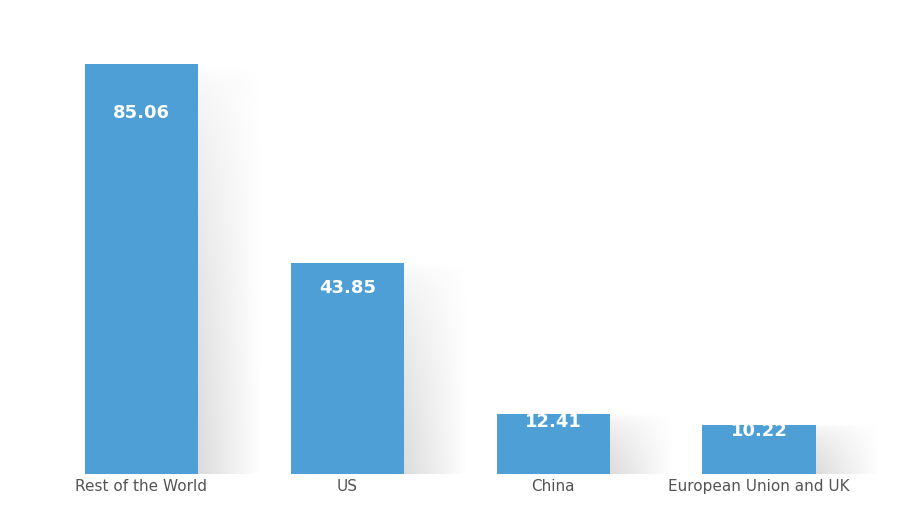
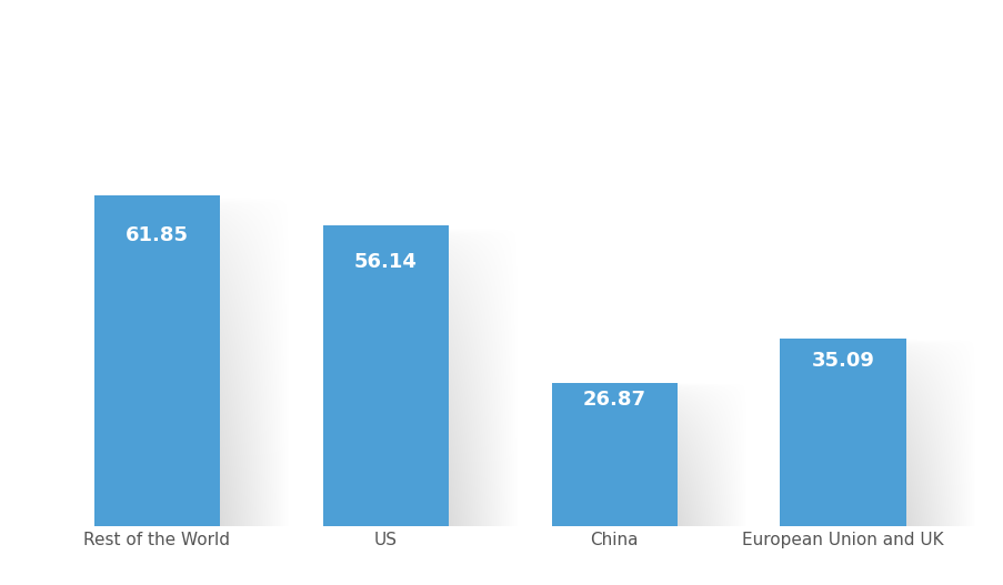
Rest of the World: 85.06 -> 61.85
US: 43.85 -> 56.14
China: 12.41 -> 26.87
European Union and UK: 10.22 -> 35.09
